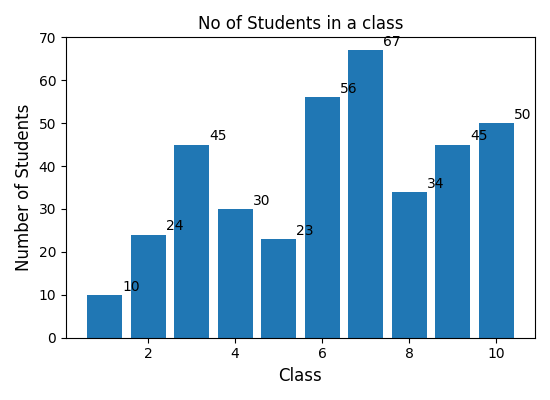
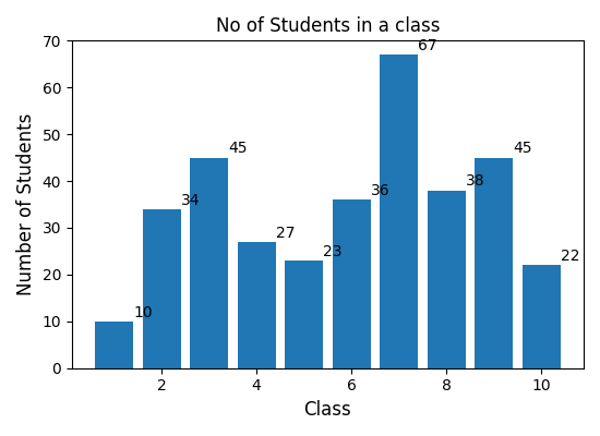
2: 24 -> 34
4: 30 -> 27
6: 56 -> 36
8: 34 -> 38
10: 50 -> 22
